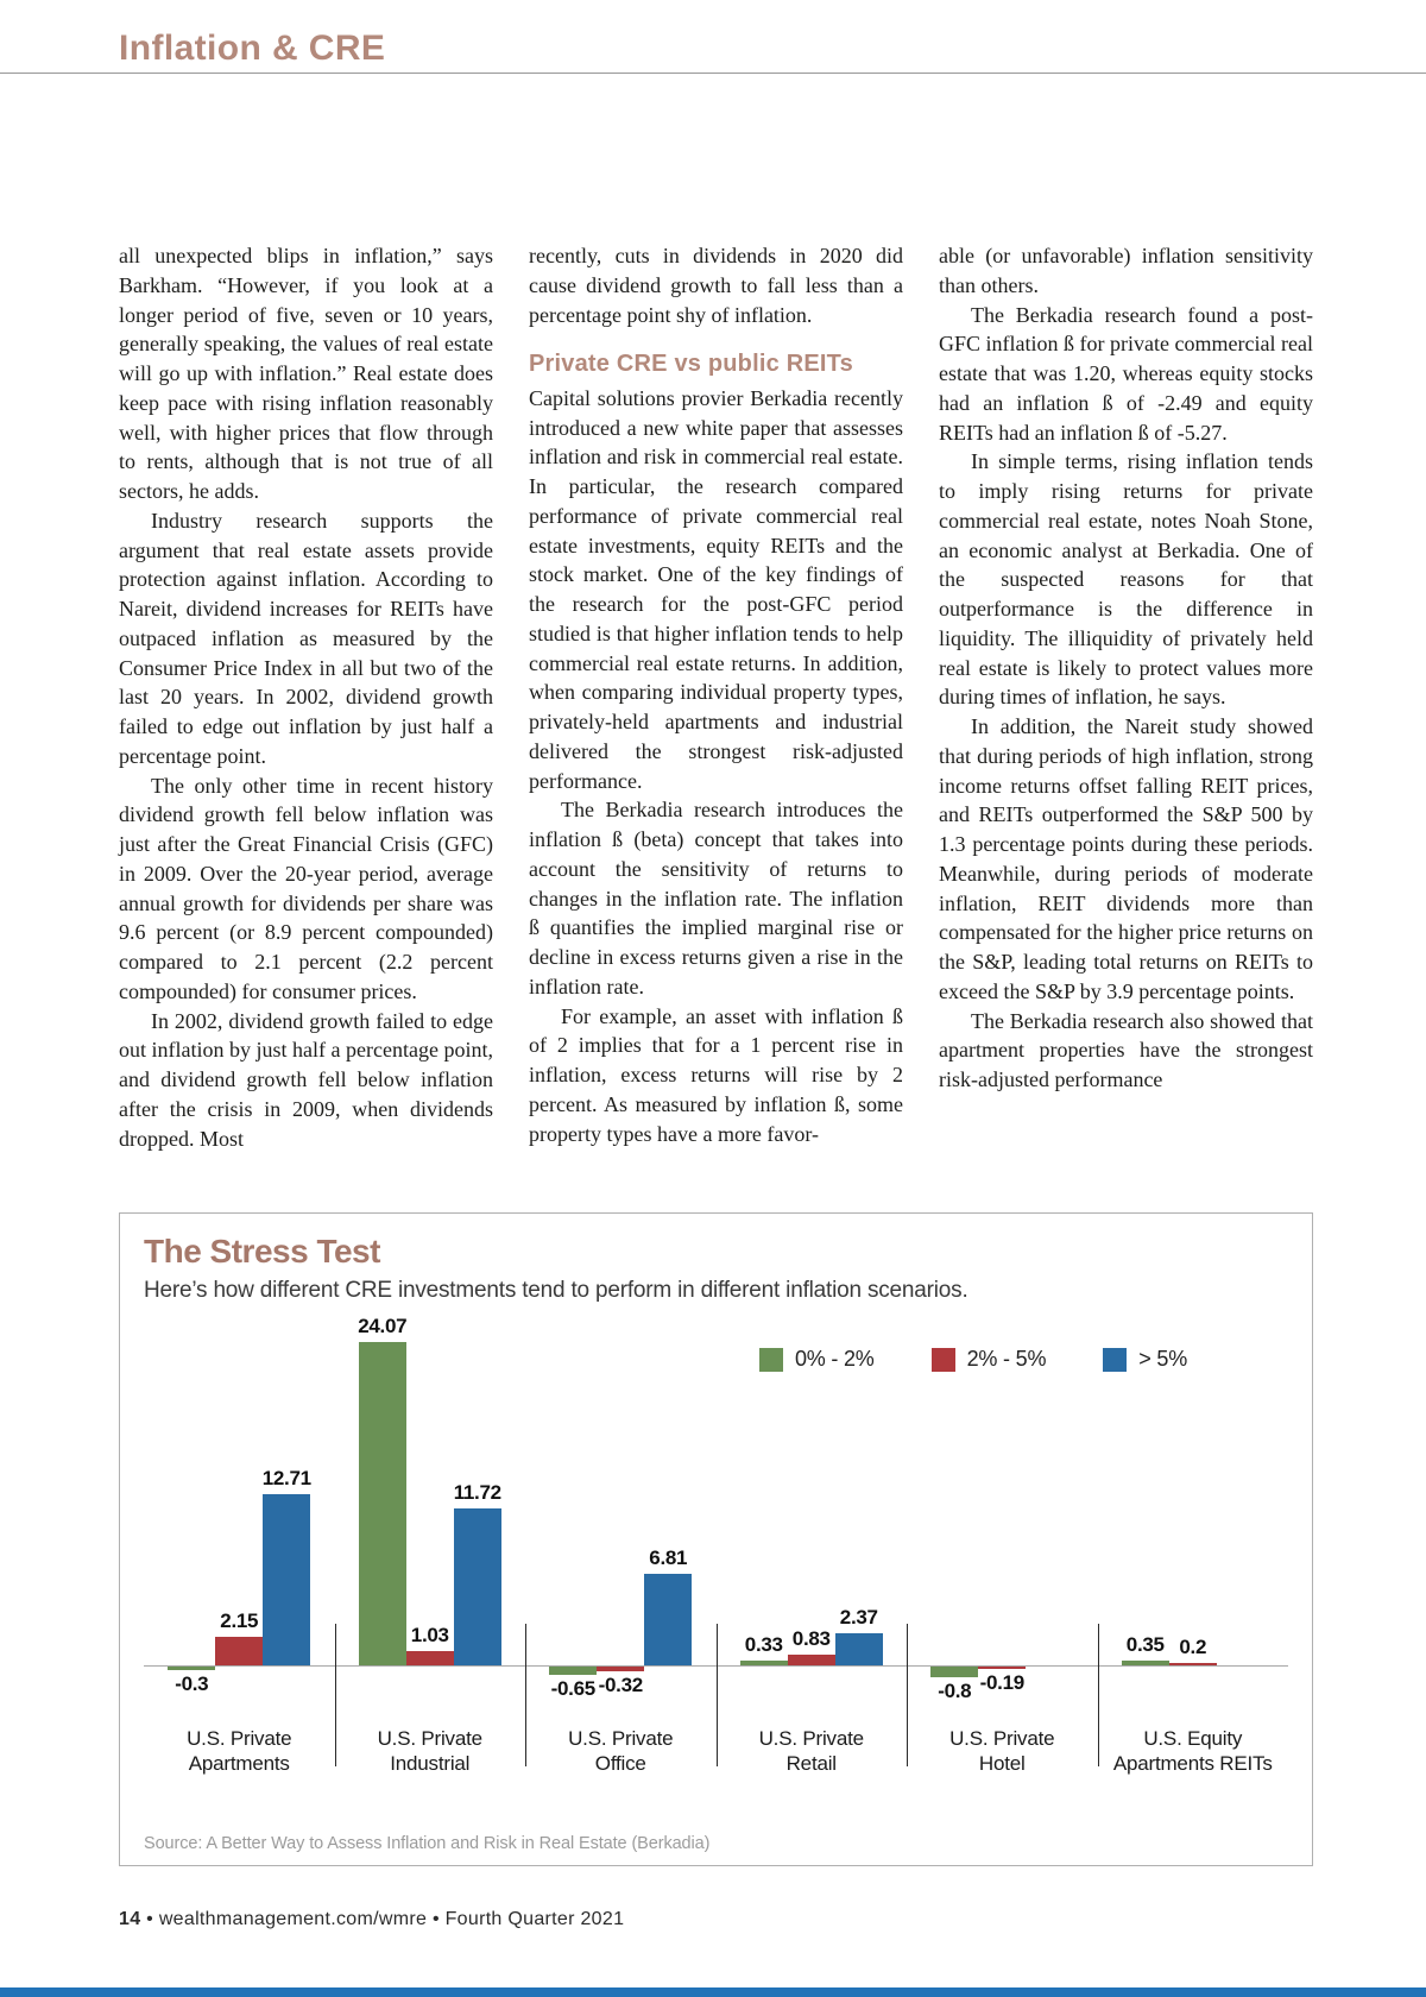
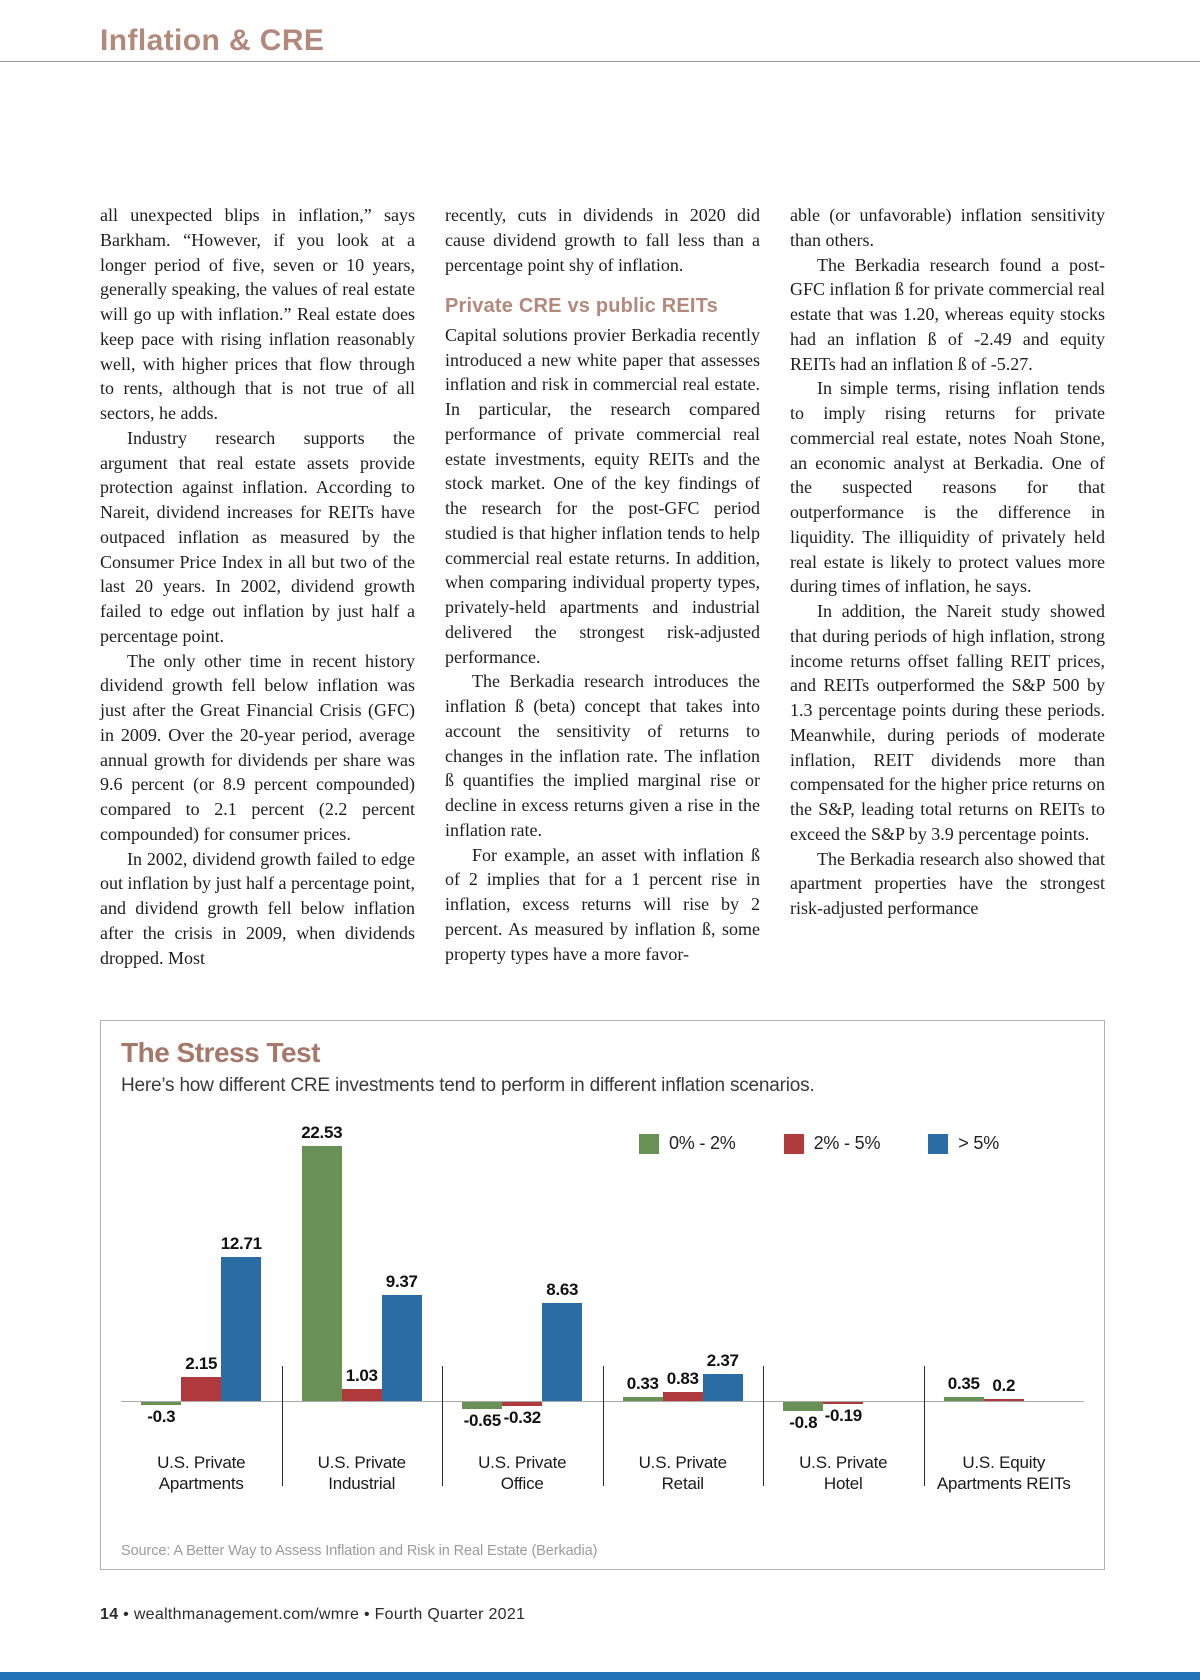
0% - 2%/U.S. Private Industrial: 24.07 -> 22.53
> 5%/U.S. Private Industrial: 11.72 -> 9.37
> 5%/U.S. Private Office: 6.81 -> 8.63
